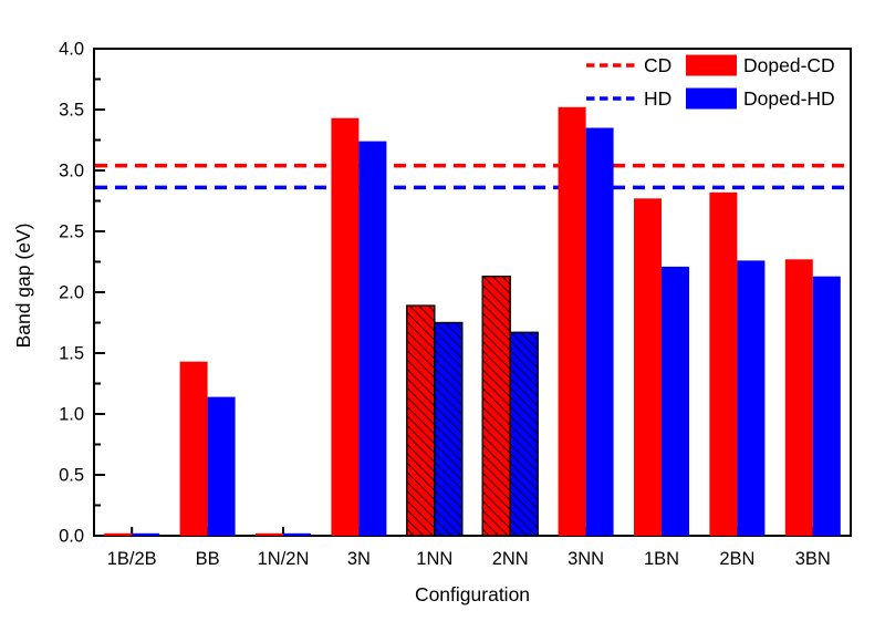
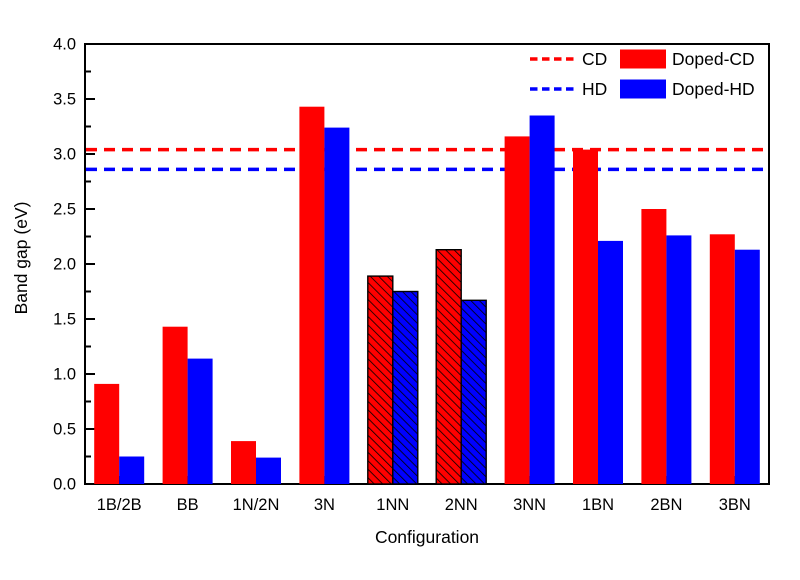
Doped-CD/1B/2B: 0.02 -> 0.91
Doped-HD/1B/2B: 0.02 -> 0.25
Doped-CD/1N/2N: 0.02 -> 0.39
Doped-HD/1N/2N: 0.02 -> 0.24
Doped-CD/3NN: 3.52 -> 3.16
Doped-CD/1BN: 2.77 -> 3.04
Doped-CD/2BN: 2.82 -> 2.50
